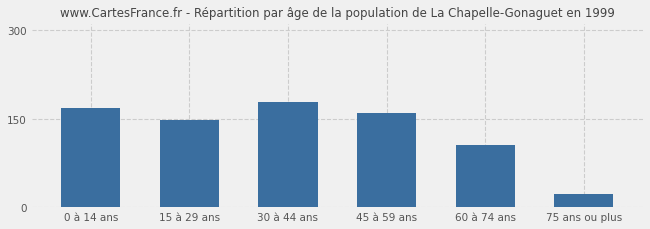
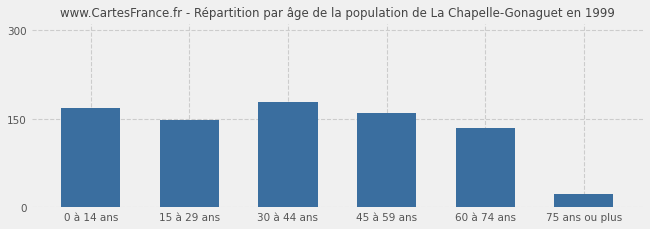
60 à 74 ans: 105 -> 134
